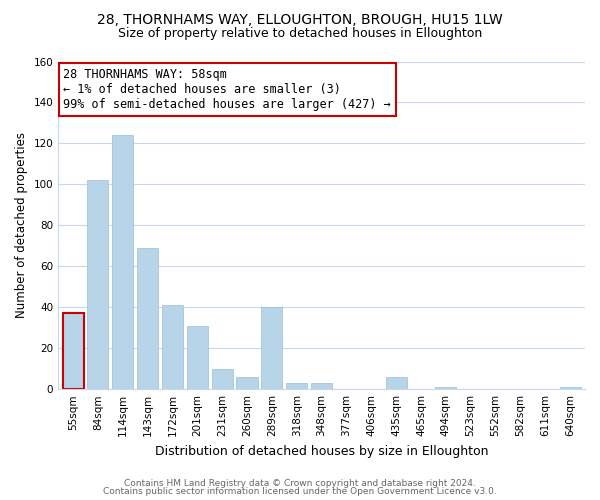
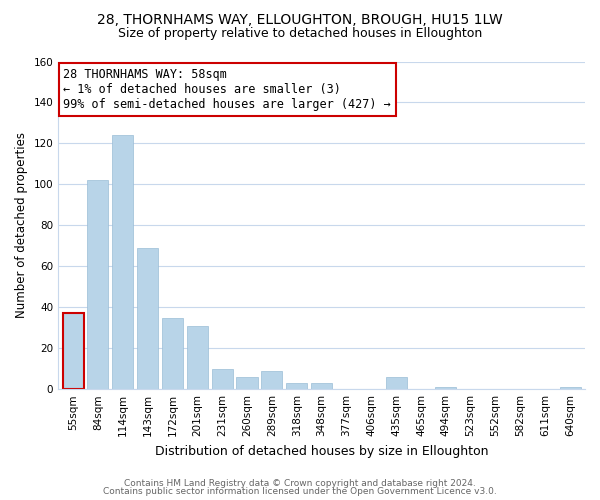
172sqm: 41 -> 35
289sqm: 40 -> 9
